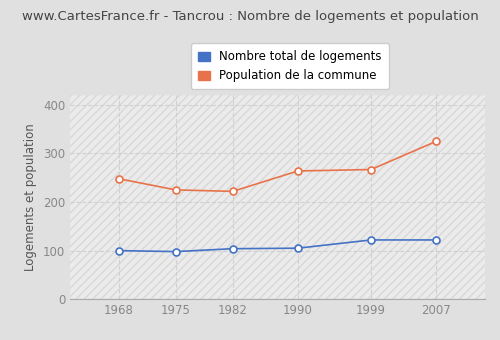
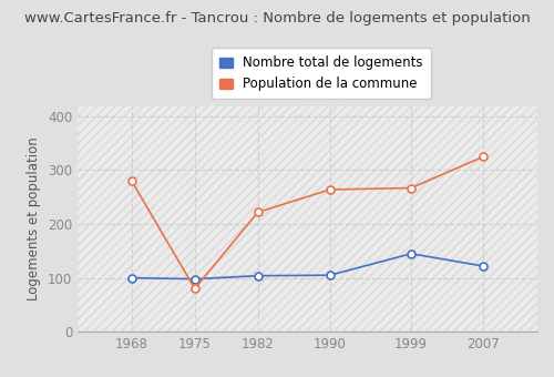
Population de la commune/1968: 248 -> 280
Population de la commune/1975: 225 -> 80
Nombre total de logements/1999: 122 -> 145
